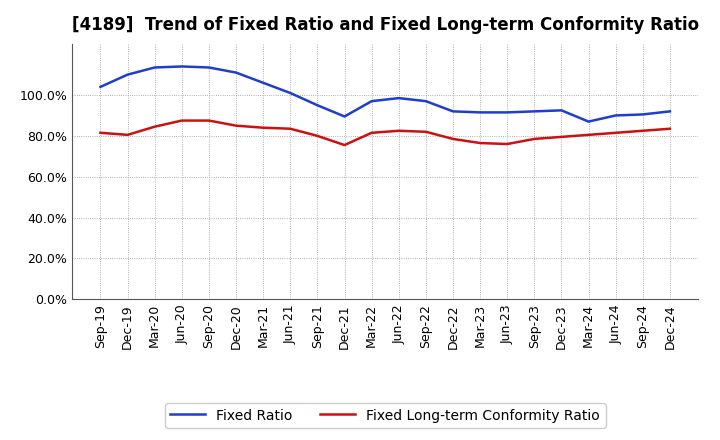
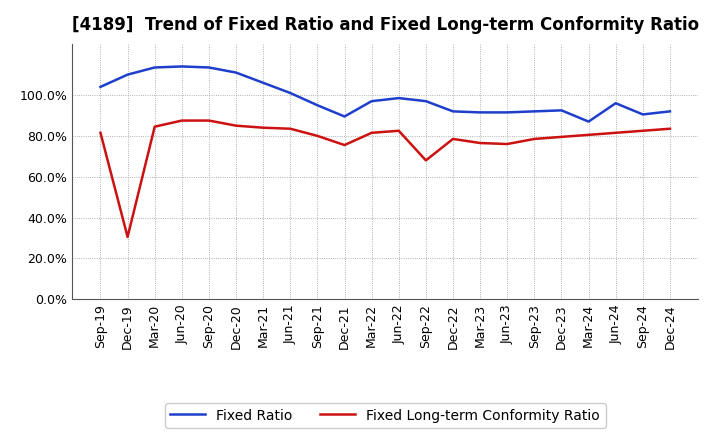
Fixed Long-term Conformity Ratio/Dec-19: 80.5% -> 30.5%
Fixed Long-term Conformity Ratio/Sep-22: 82.0% -> 68.0%
Fixed Ratio/Jun-24: 90.0% -> 96.0%
